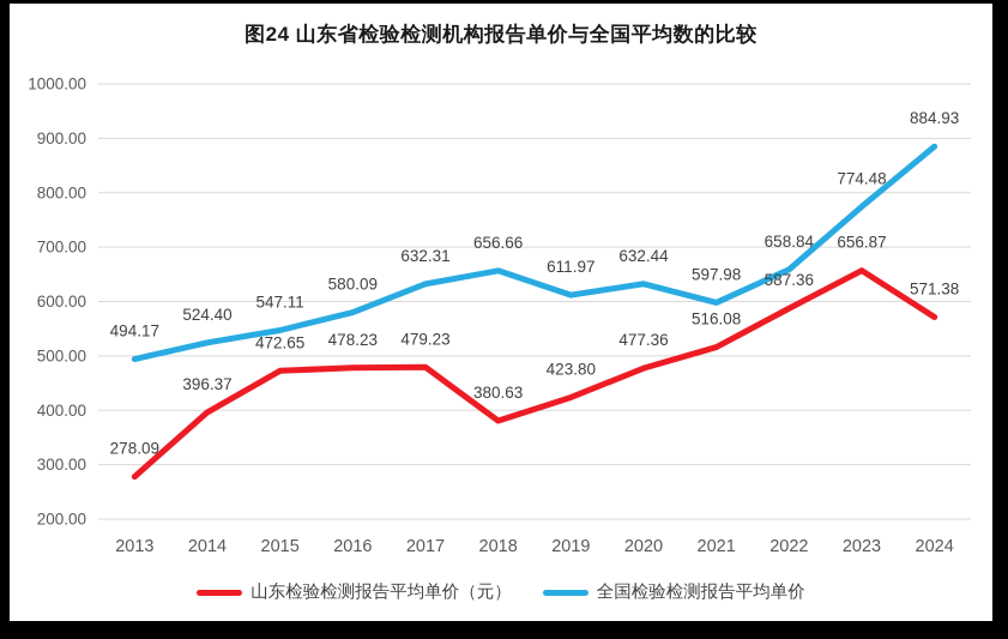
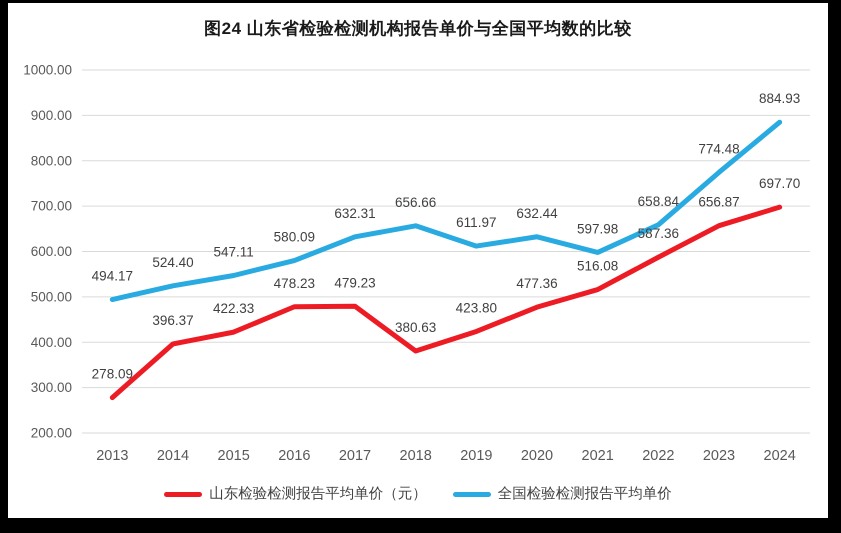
山东检验检测报告平均单价（元）/2015: 472.65 -> 422.33
山东检验检测报告平均单价（元）/2024: 571.38 -> 697.70
